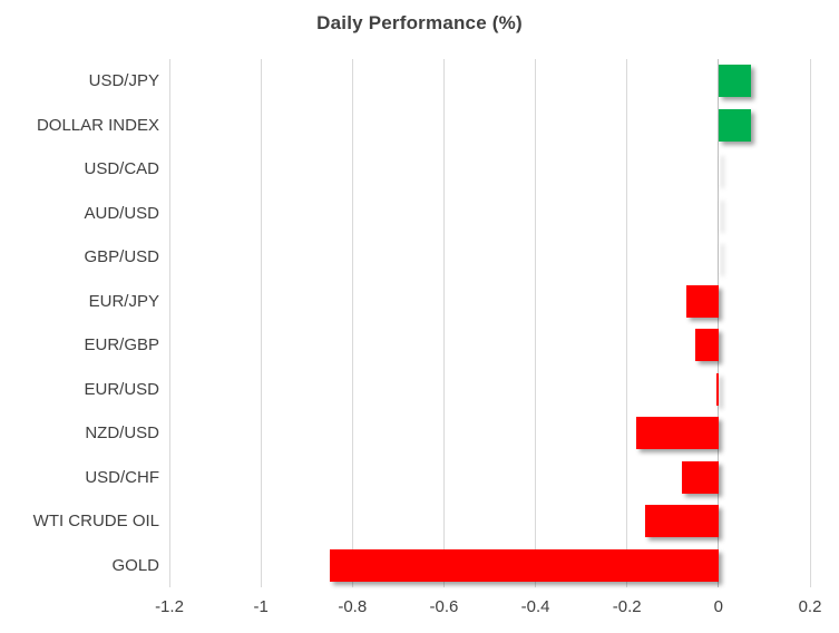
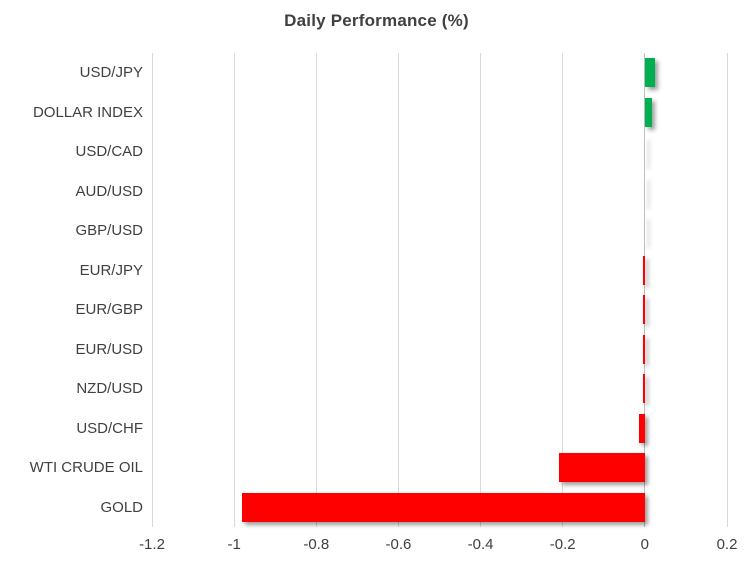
USD/JPY: 0.07 -> 0.02
DOLLAR INDEX: 0.07 -> 0.02
EUR/JPY: -0.07 -> -0.01
EUR/GBP: -0.05 -> -0.01
NZD/USD: -0.18 -> -0.01
USD/CHF: -0.08 -> -0.01
WTI CRUDE OIL: -0.16 -> -0.21
GOLD: -0.85 -> -0.98
